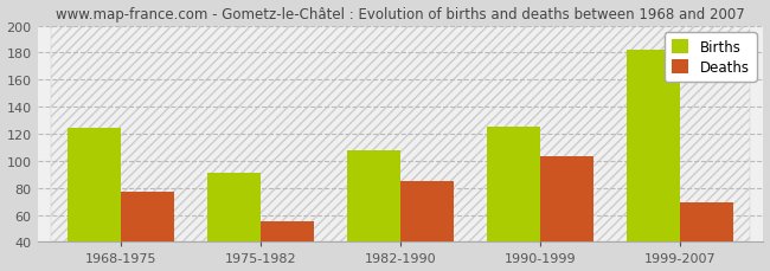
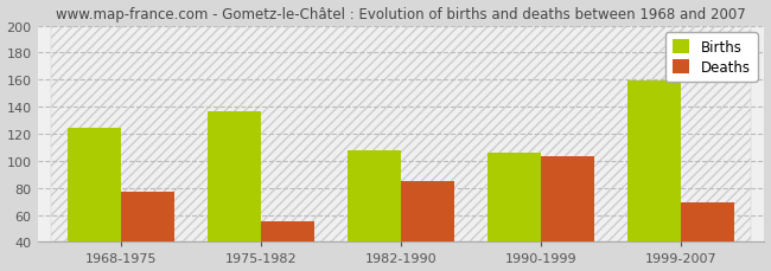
Births/1975-1982: 91 -> 137
Births/1990-1999: 125 -> 106
Births/1999-2007: 182 -> 159
